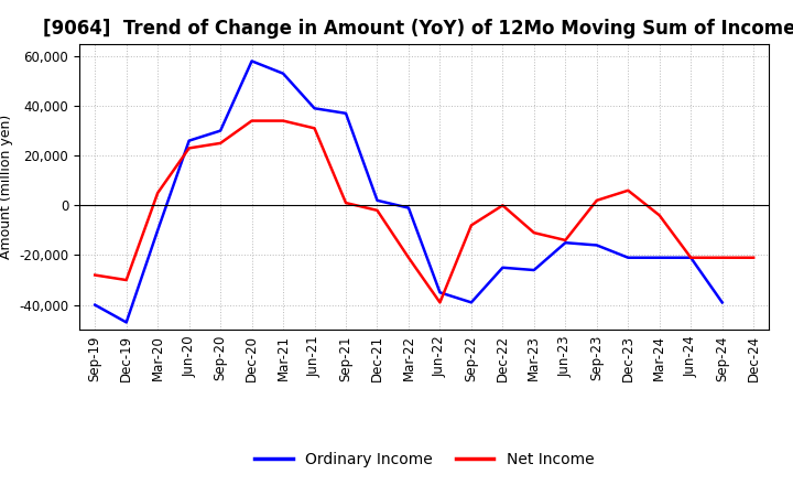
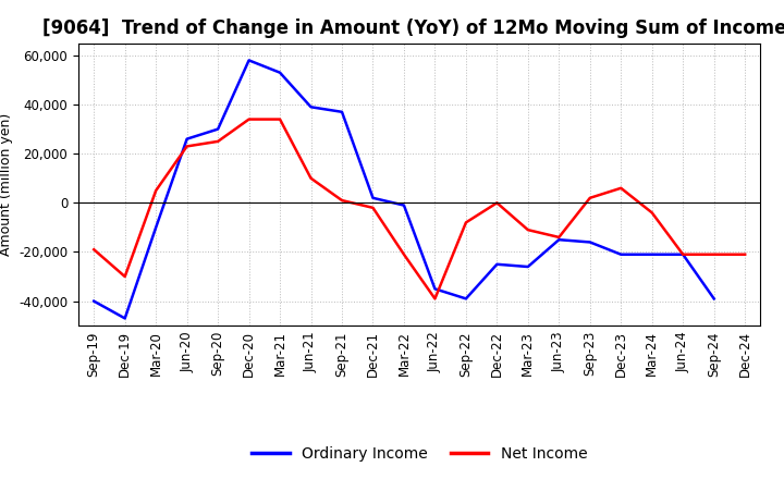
Net Income/Sep-19: -28,000 -> -19,000
Net Income/Jun-21: 31,000 -> 10,000
